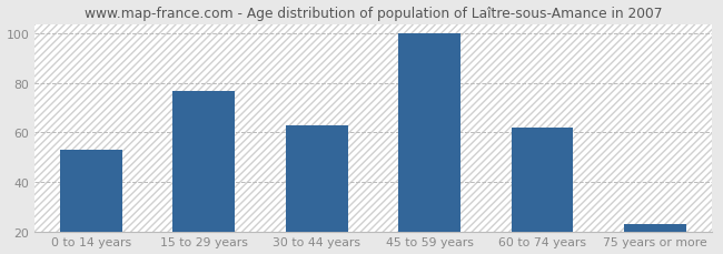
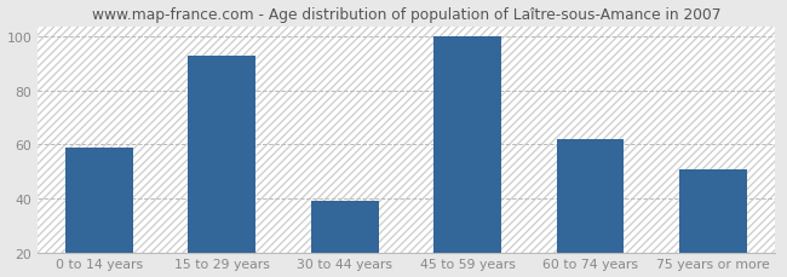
0 to 14 years: 53 -> 59
15 to 29 years: 77 -> 93
30 to 44 years: 63 -> 39
75 years or more: 23 -> 51
